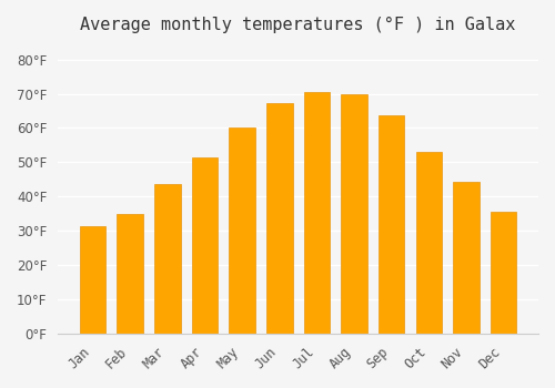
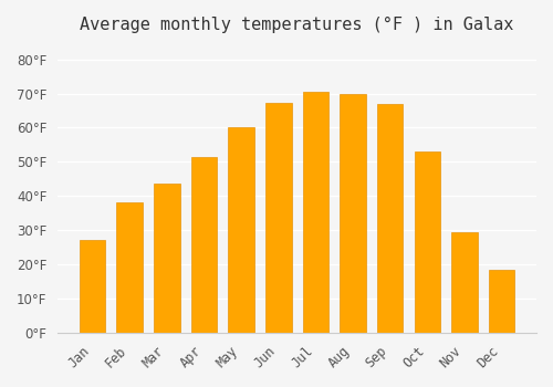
Jan: 31.5°F -> 27.0°F
Feb: 34.9°F -> 38.0°F
Sep: 63.7°F -> 67.0°F
Nov: 44.3°F -> 29.5°F
Dec: 35.6°F -> 18.5°F
